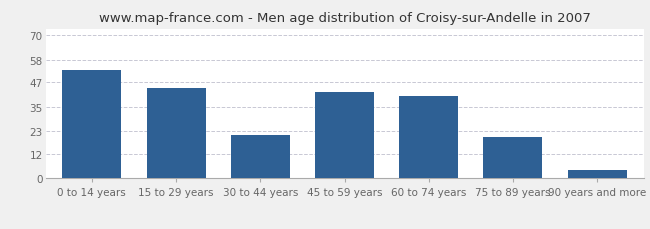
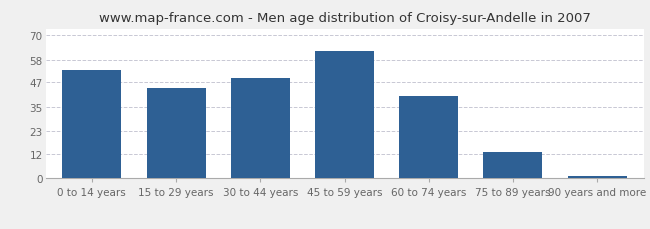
30 to 44 years: 21 -> 49
45 to 59 years: 42 -> 62
75 to 89 years: 20 -> 13
90 years and more: 4 -> 1
